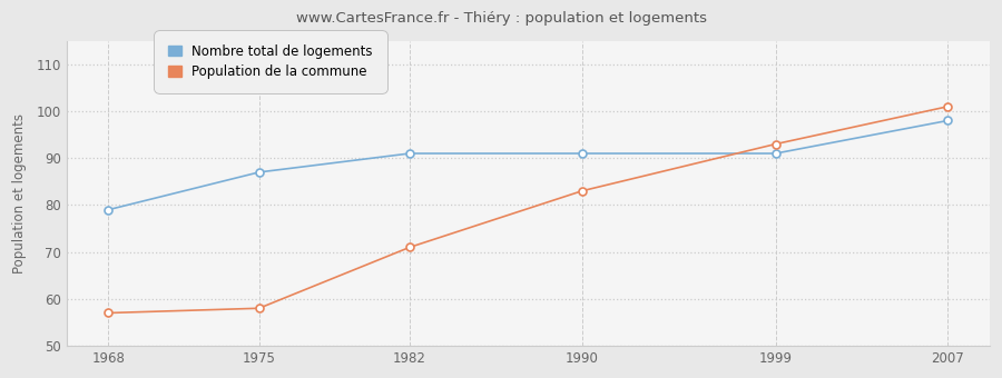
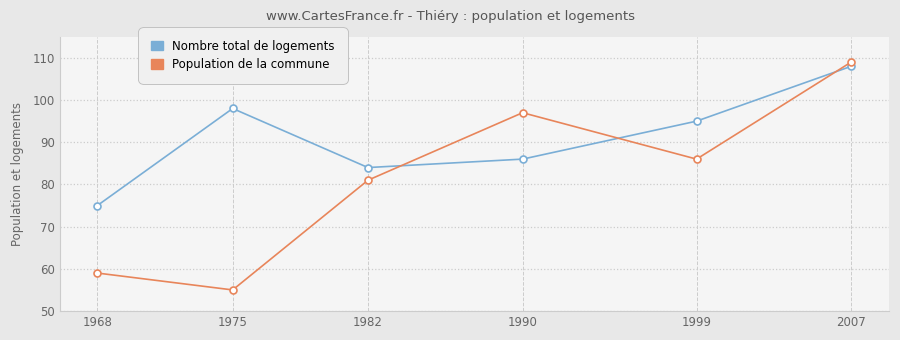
Nombre total de logements/1968: 79 -> 75
Population de la commune/1968: 57 -> 59
Nombre total de logements/1975: 87 -> 98
Population de la commune/1975: 58 -> 55
Nombre total de logements/1982: 91 -> 84
Population de la commune/1982: 71 -> 81
Nombre total de logements/1990: 91 -> 86
Population de la commune/1990: 83 -> 97
Nombre total de logements/1999: 91 -> 95
Population de la commune/1999: 93 -> 86
Nombre total de logements/2007: 98 -> 108
Population de la commune/2007: 101 -> 109
